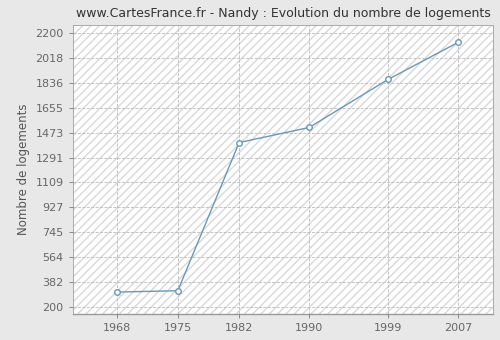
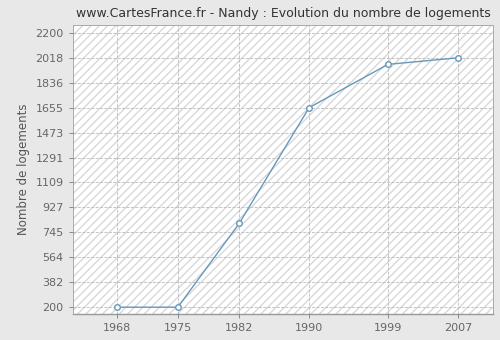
1968: 310 -> 200
1975: 320 -> 200
1982: 1400 -> 810
1990: 1510 -> 1660
1999: 1860 -> 1970
2007: 2130 -> 2020
